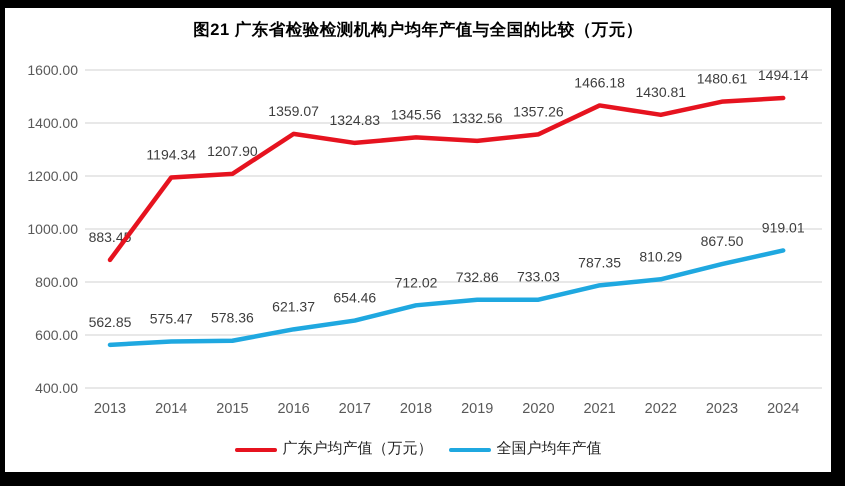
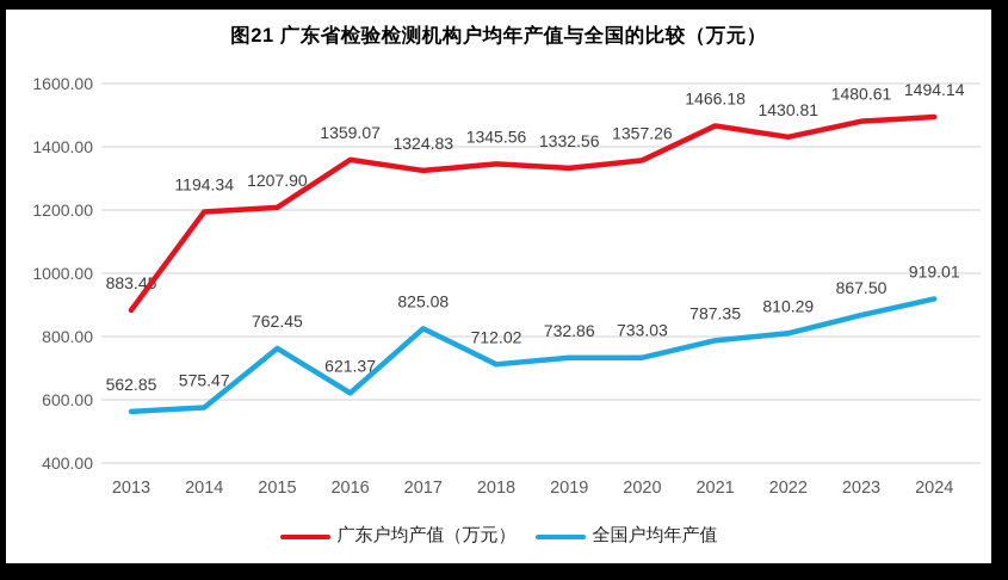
全国户均年产值/2015: 578.36 -> 762.45
全国户均年产值/2017: 654.46 -> 825.08
